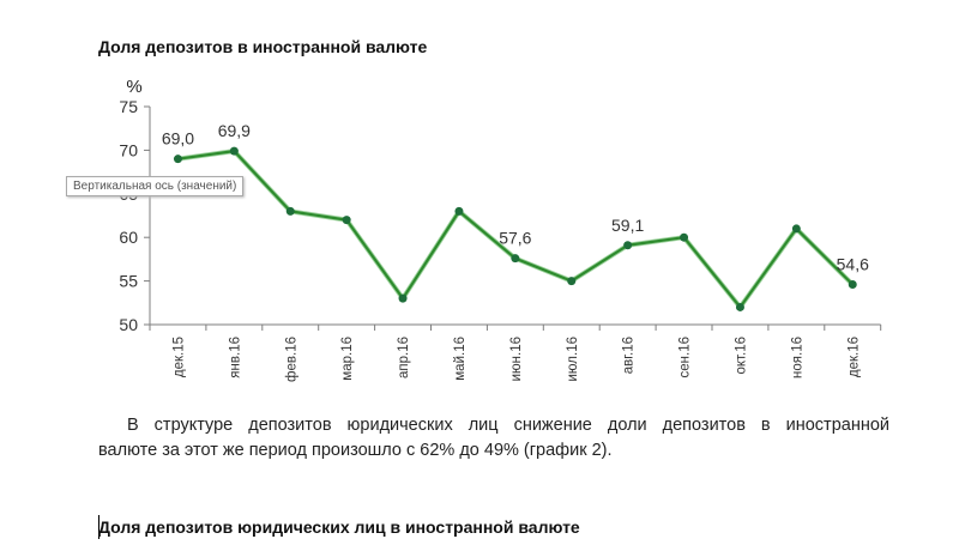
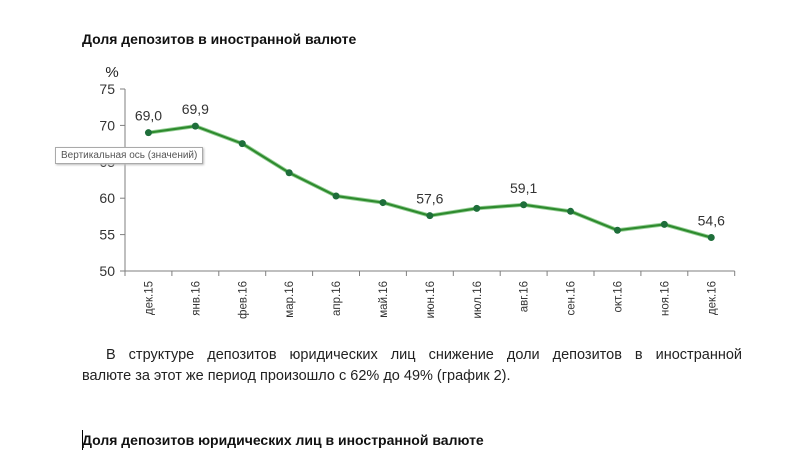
фев.16: 63 -> 68
мар.16: 62 -> 64
апр.16: 53 -> 60
май.16: 63 -> 59
июл.16: 55 -> 59
сен.16: 60 -> 58
окт.16: 52 -> 56
ноя.16: 61 -> 56
